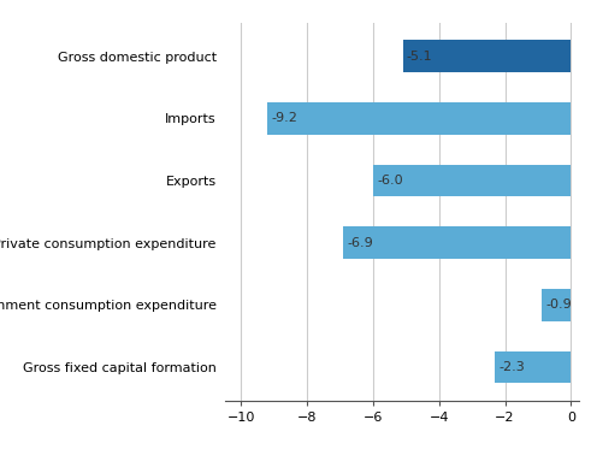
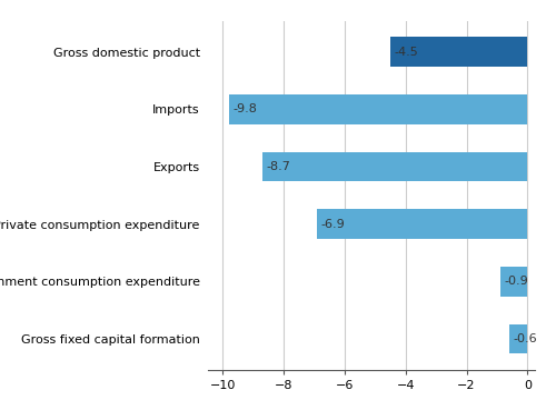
Gross domestic product: -5.1 -> -4.5
Imports: -9.2 -> -9.8
Exports: -6.0 -> -8.7
Gross fixed capital formation: -2.3 -> -0.6
